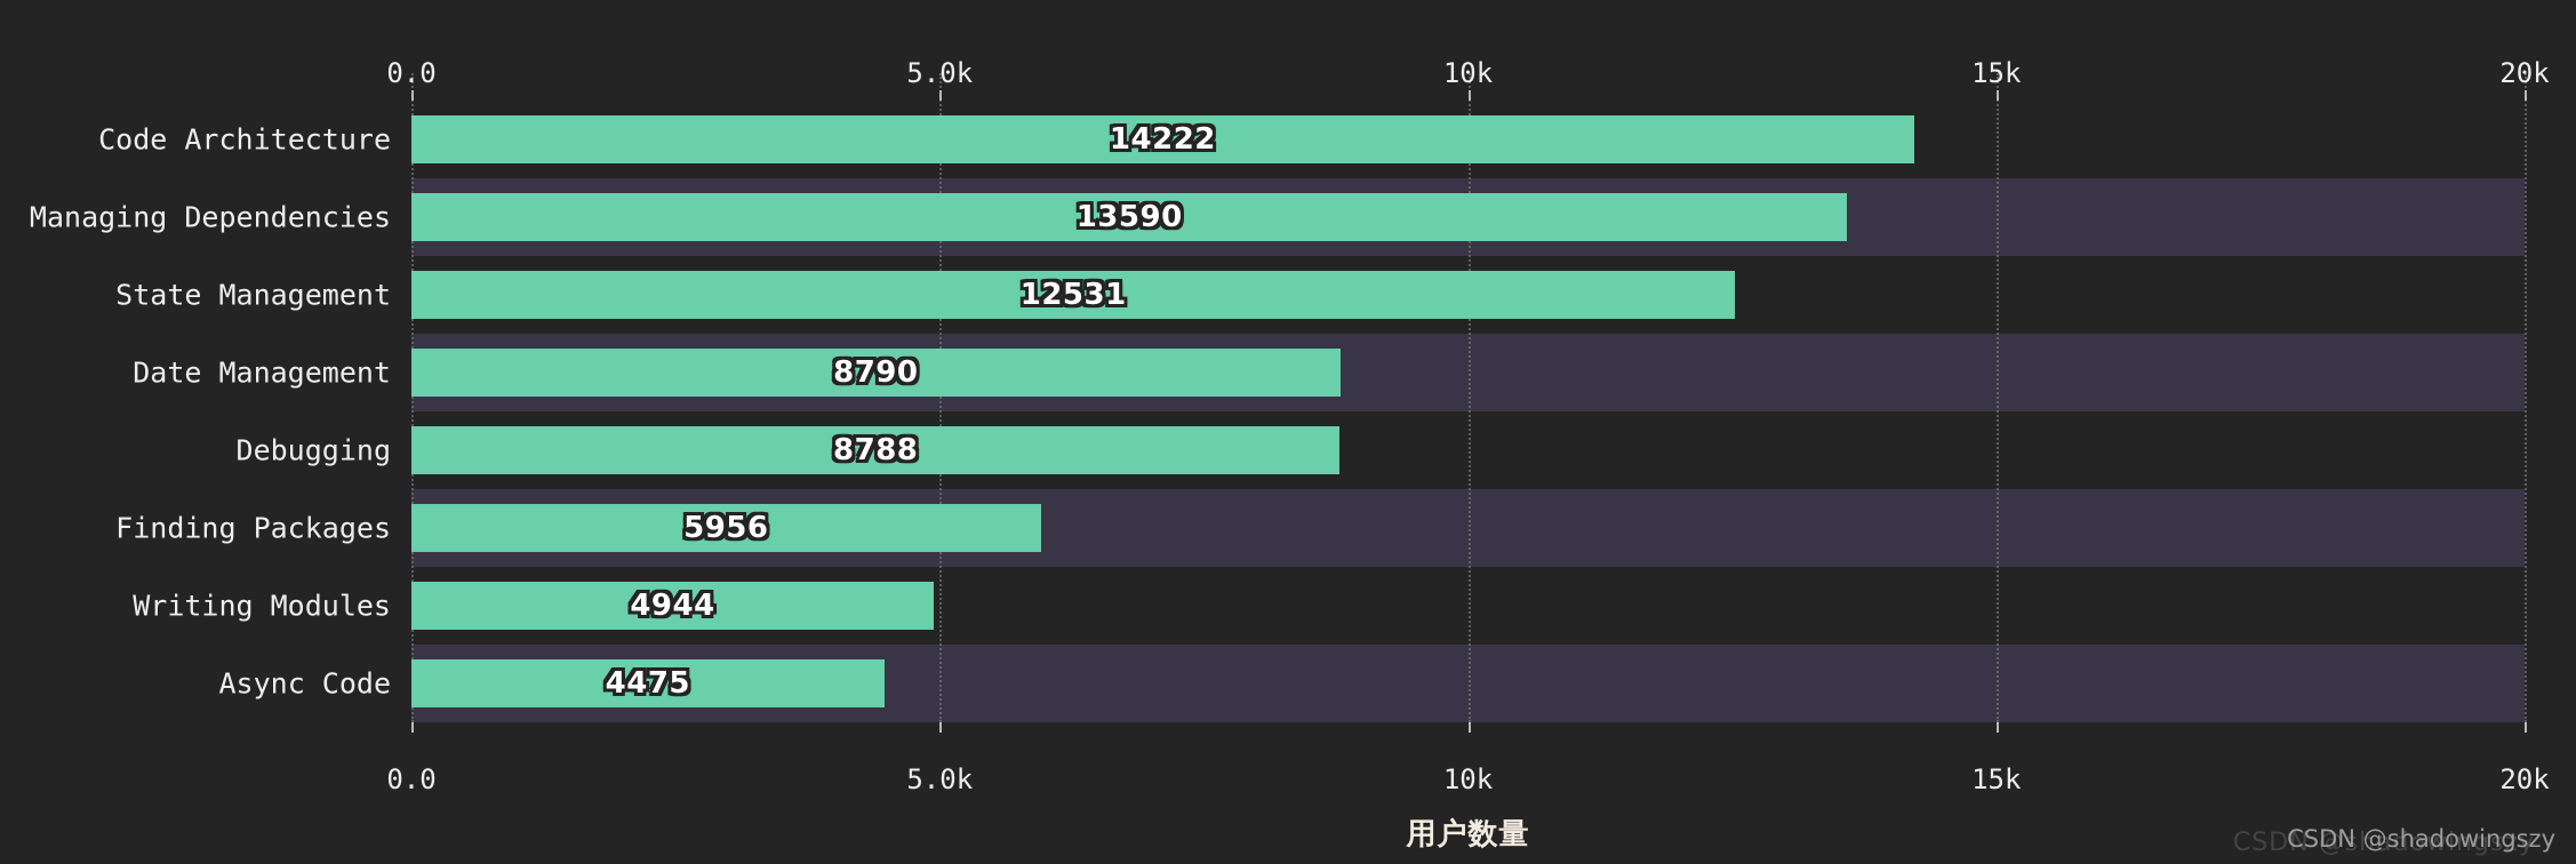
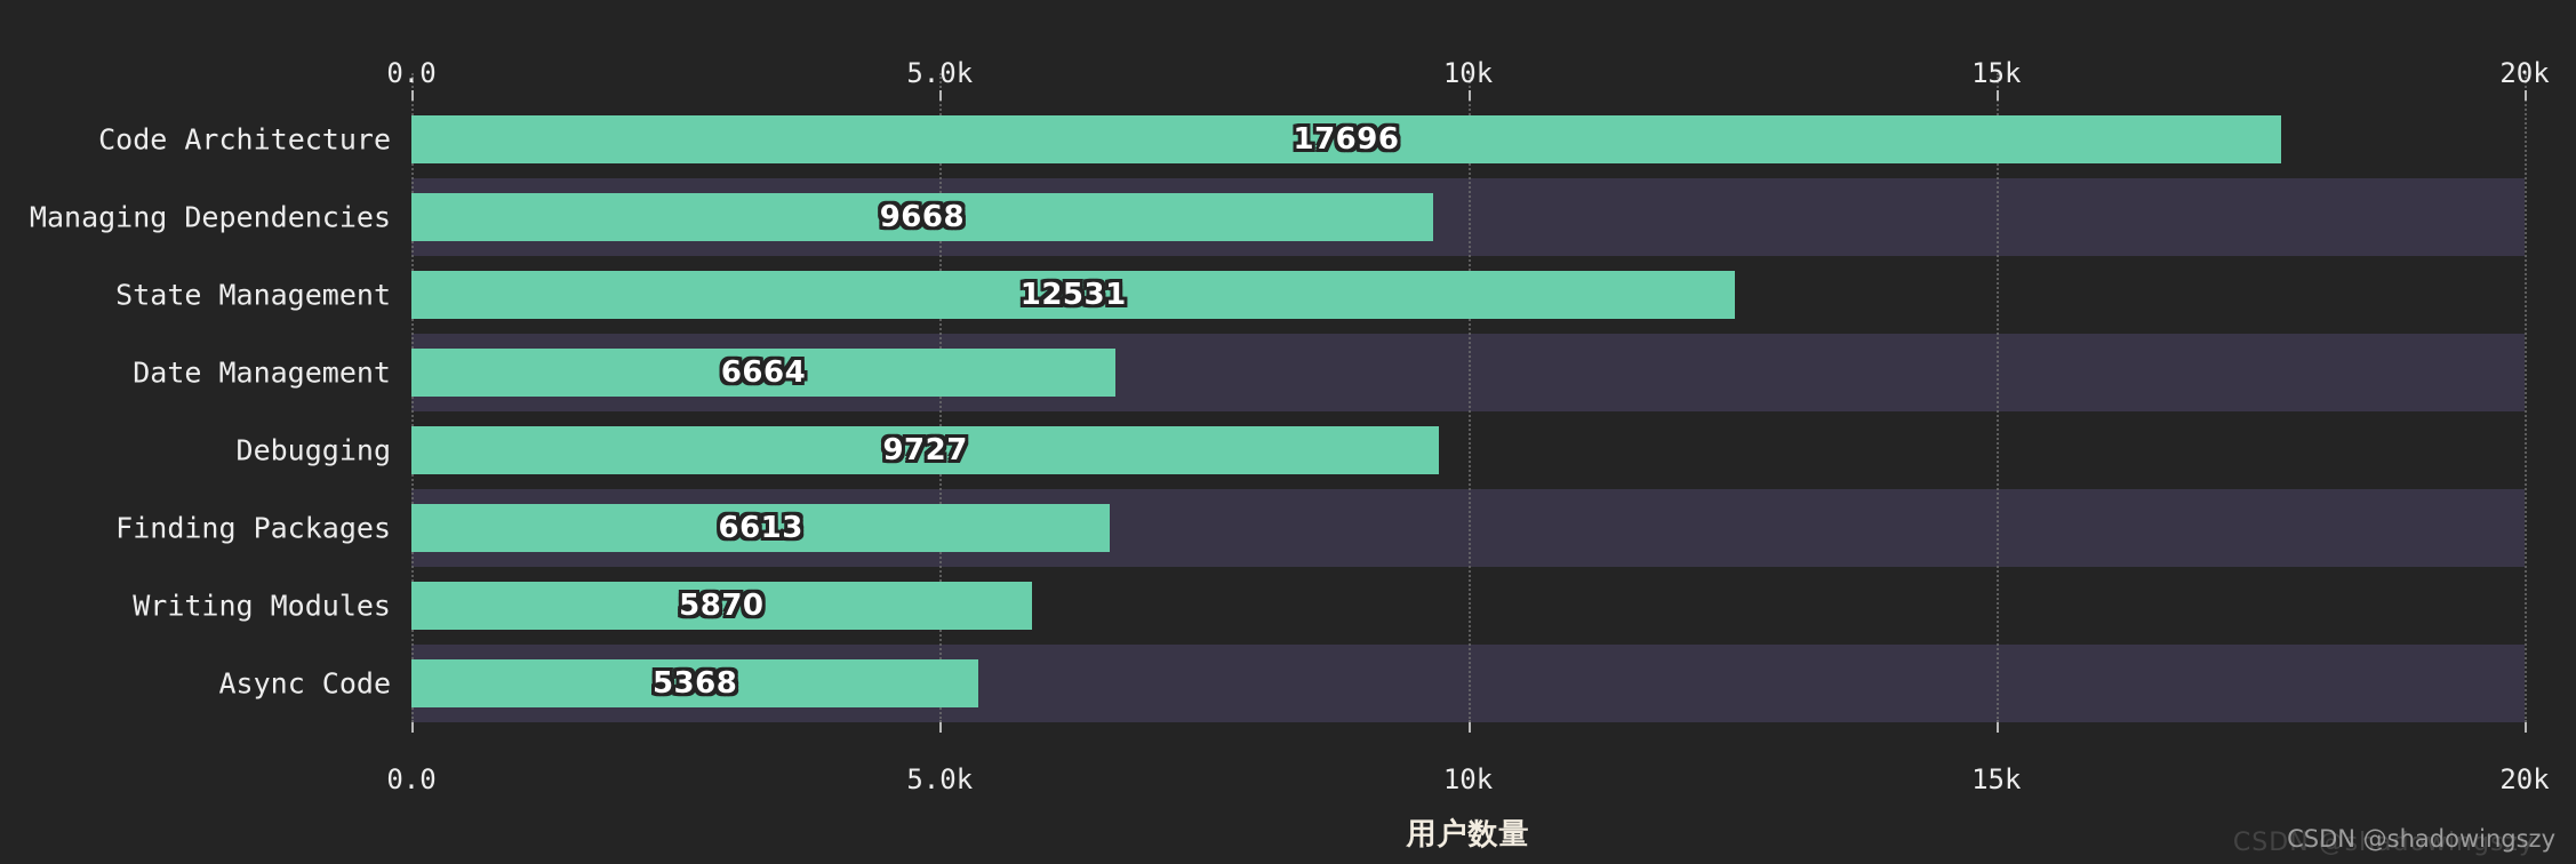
Code Architecture: 14222 -> 17696
Managing Dependencies: 13590 -> 9668
Date Management: 8790 -> 6664
Debugging: 8788 -> 9727
Finding Packages: 5956 -> 6613
Writing Modules: 4944 -> 5870
Async Code: 4475 -> 5368
